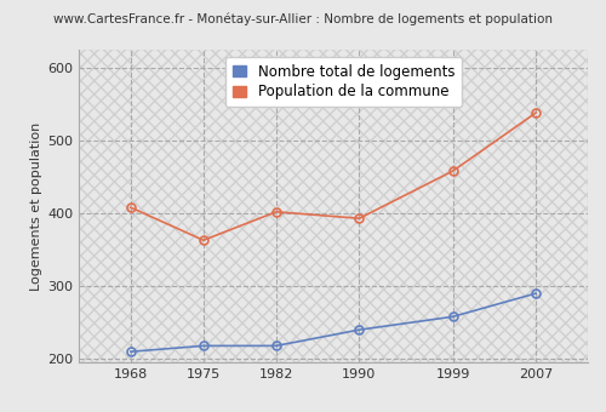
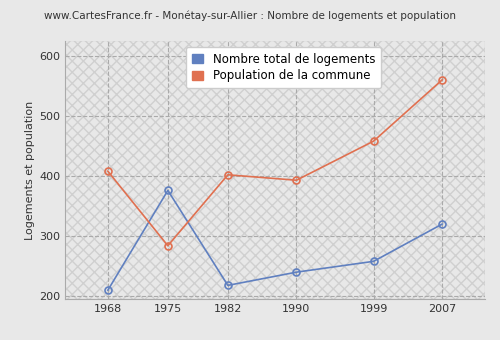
Nombre total de logements/1975: 218 -> 376
Population de la commune/1975: 363 -> 284
Nombre total de logements/2007: 290 -> 320
Population de la commune/2007: 538 -> 560
